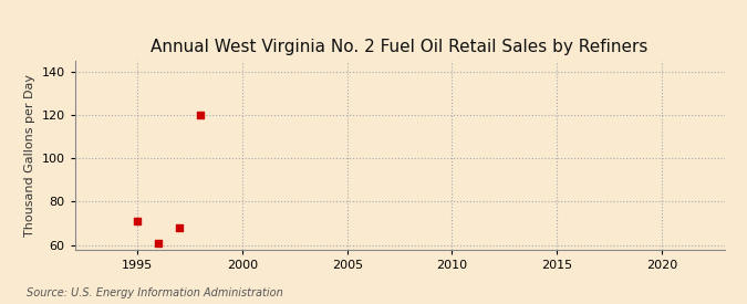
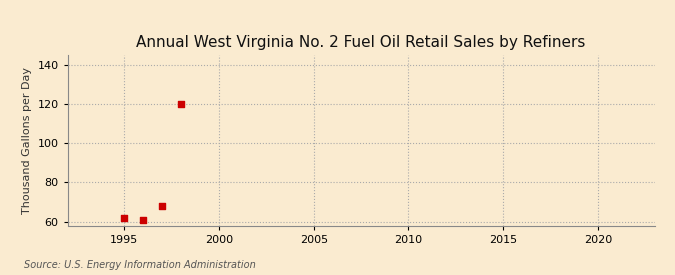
1995: 71 -> 62
